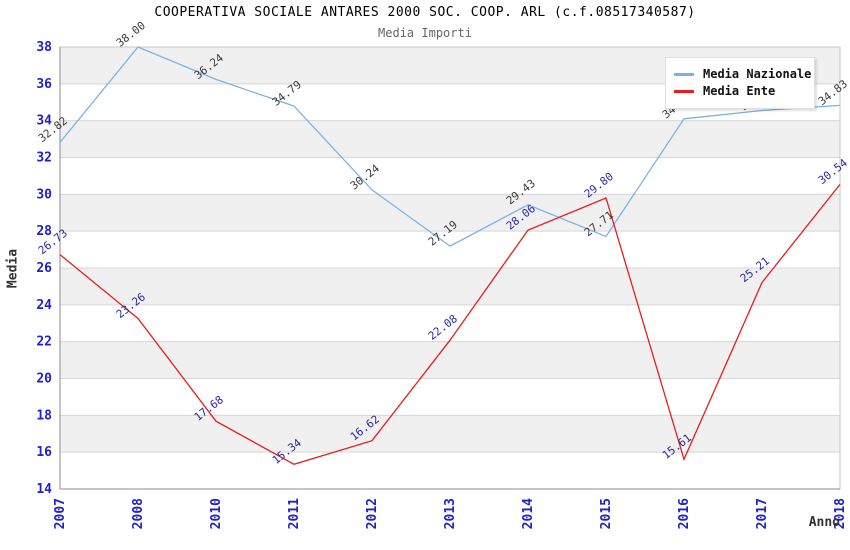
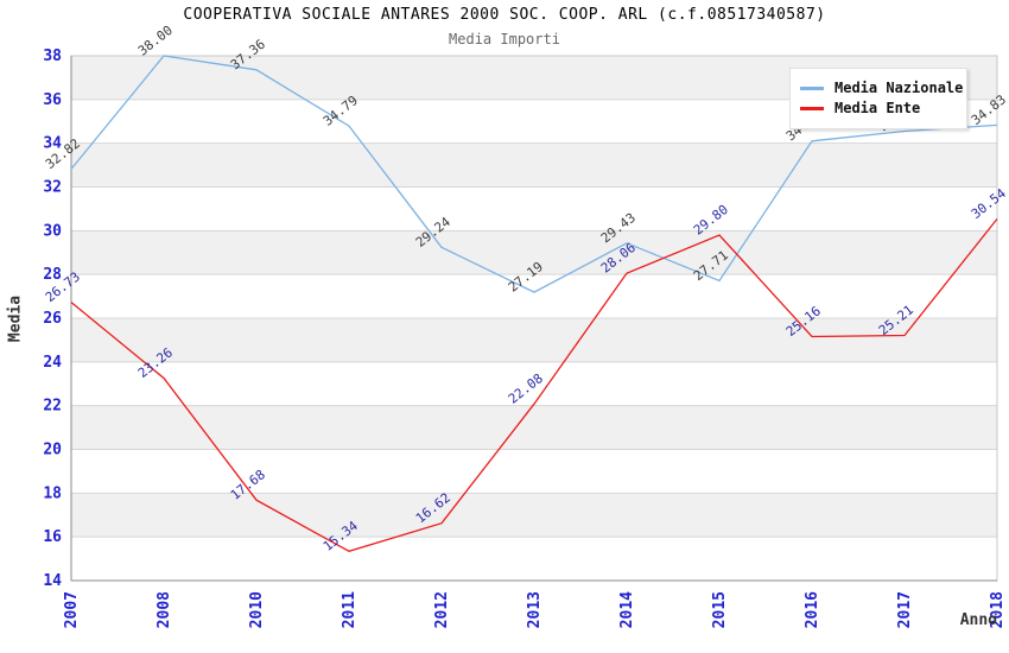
Media Nazionale/2010: 36.24 -> 37.36
Media Nazionale/2012: 30.24 -> 29.24
Media Ente/2016: 15.61 -> 25.16
